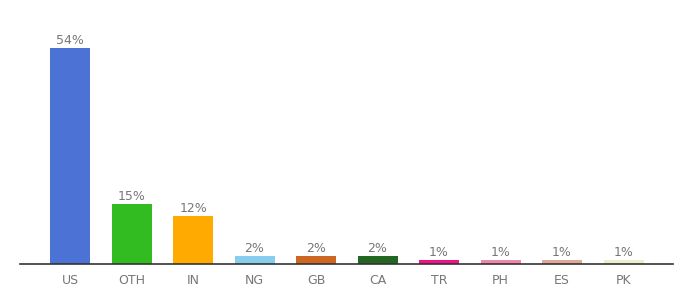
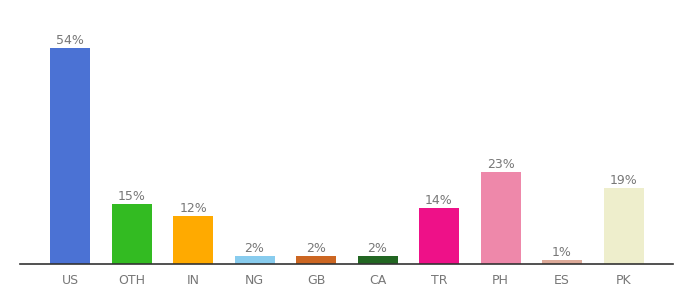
TR: 1% -> 14%
PH: 1% -> 23%
PK: 1% -> 19%
